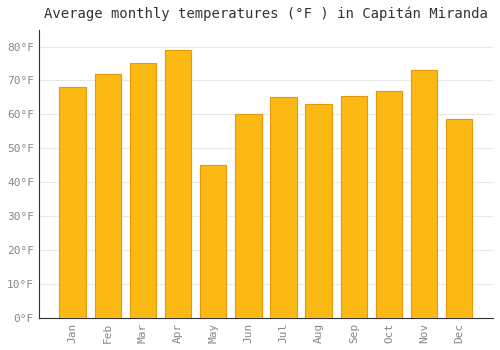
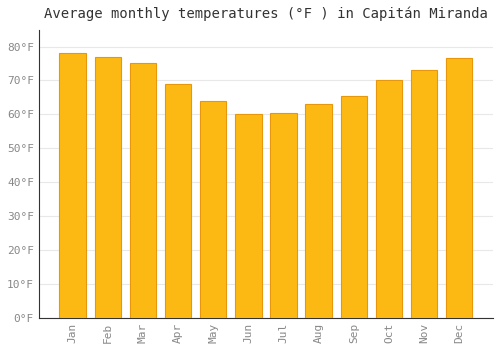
Jan: 68.0°F -> 78.0°F
Feb: 72.0°F -> 77.0°F
Apr: 79.0°F -> 69.0°F
May: 45.0°F -> 64.0°F
Jul: 65.0°F -> 60.5°F
Oct: 67.0°F -> 70.0°F
Dec: 58.5°F -> 76.5°F
